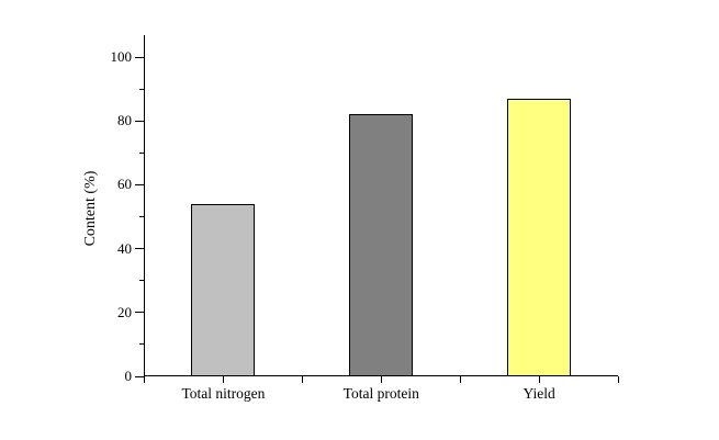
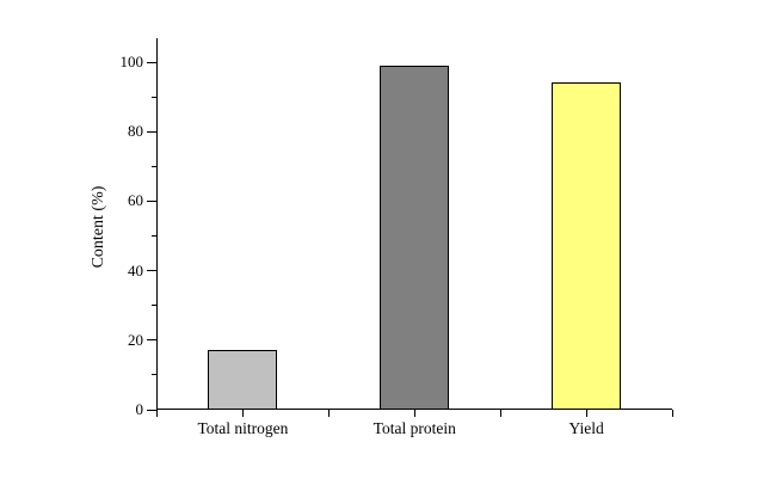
Total nitrogen: 54 -> 17
Total protein: 82 -> 99
Yield: 87 -> 94
